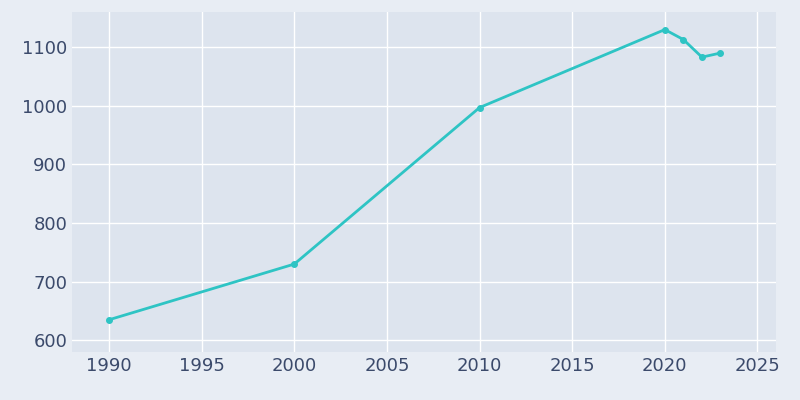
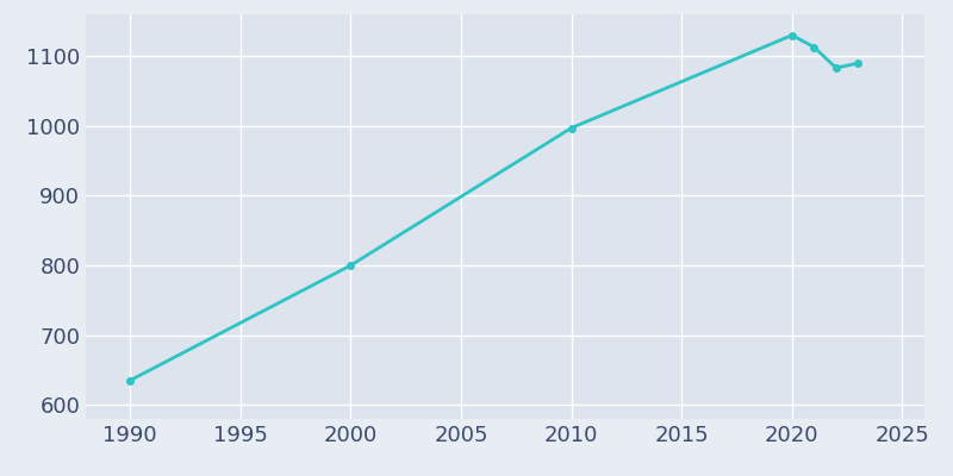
2000: 730 -> 800
